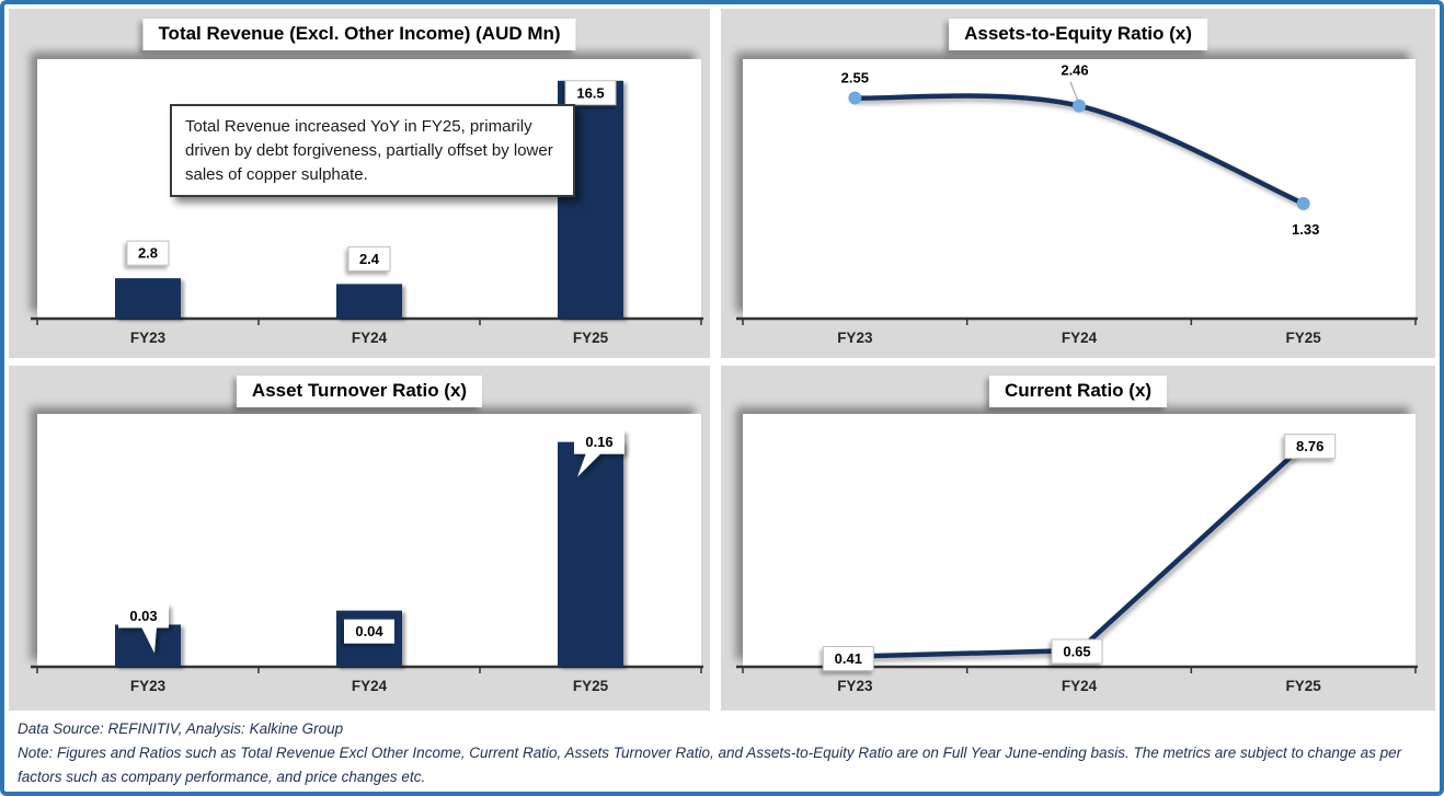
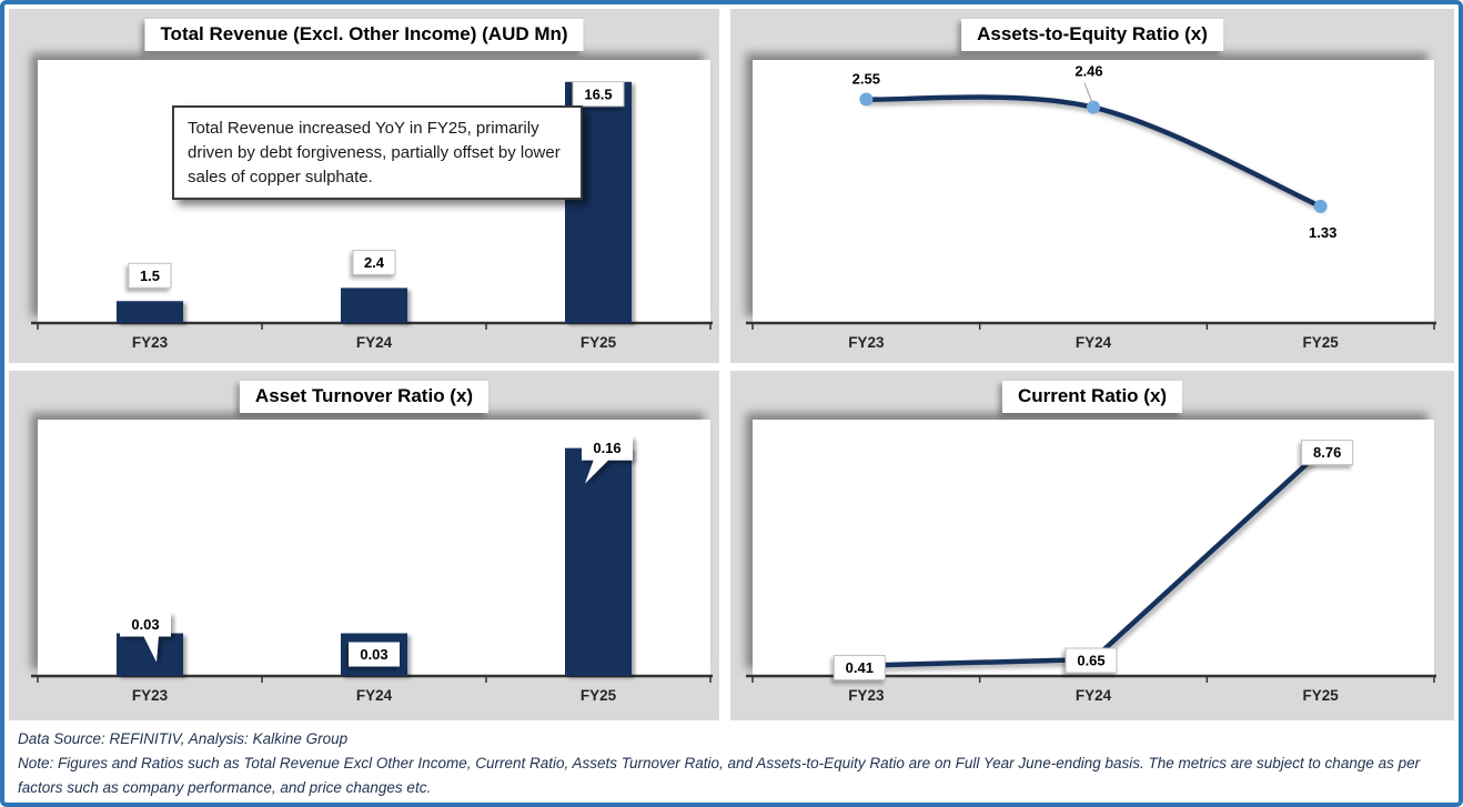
Total Revenue (Excl. Other Income) (AUD Mn)/FY23: 2.8 -> 1.5
Asset Turnover Ratio (x)/FY24: 0.04 -> 0.03
